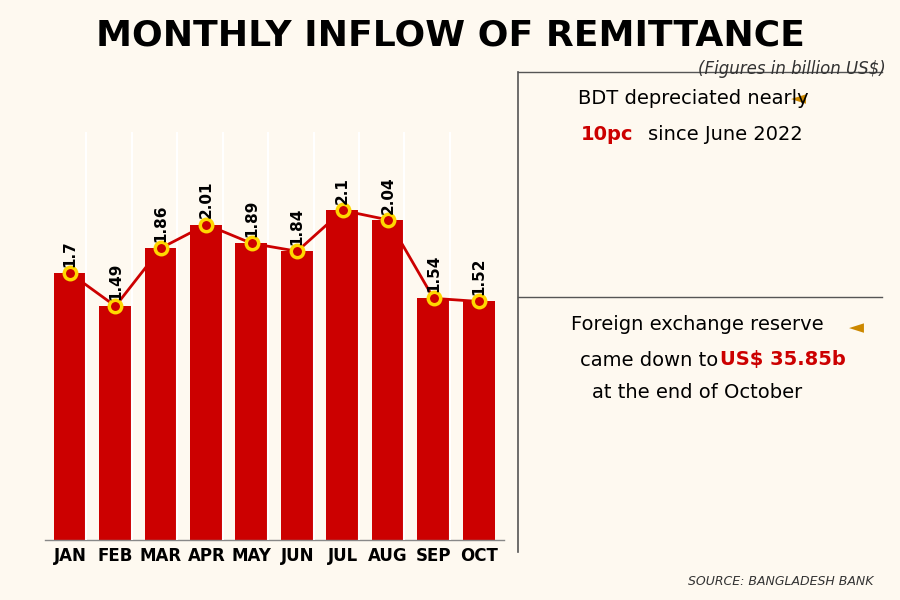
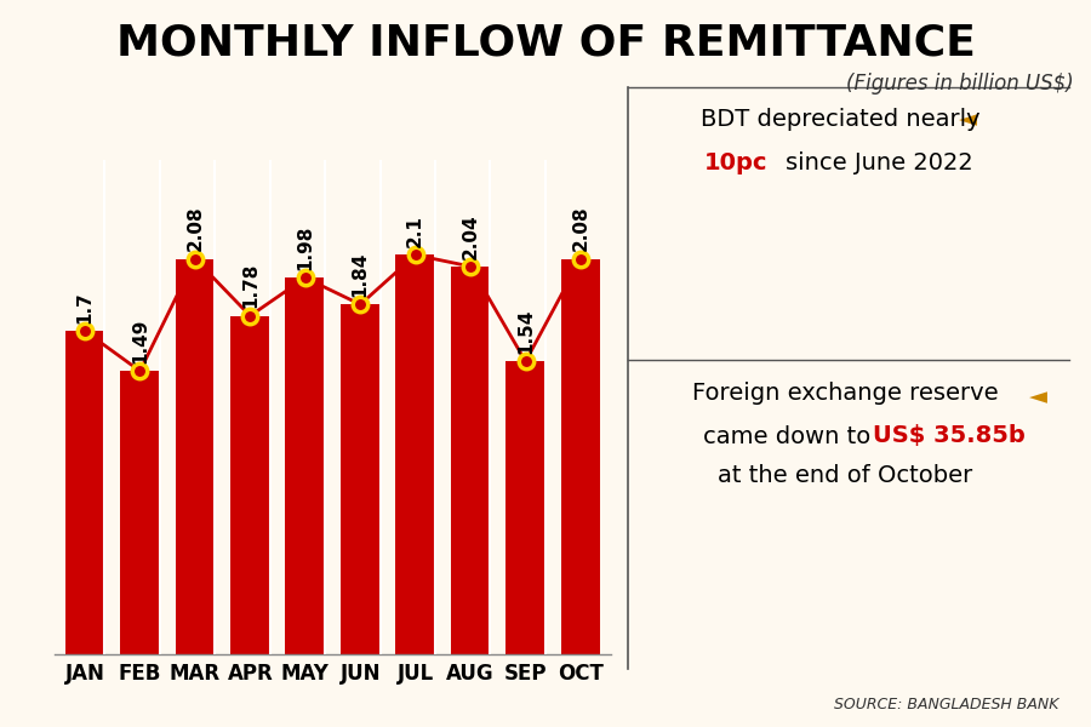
MAR: 1.86 -> 2.08
APR: 2.01 -> 1.78
MAY: 1.89 -> 1.98
OCT: 1.52 -> 2.08
